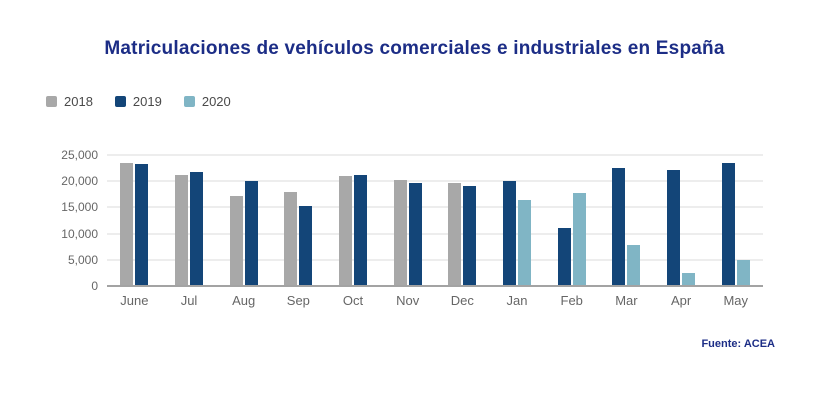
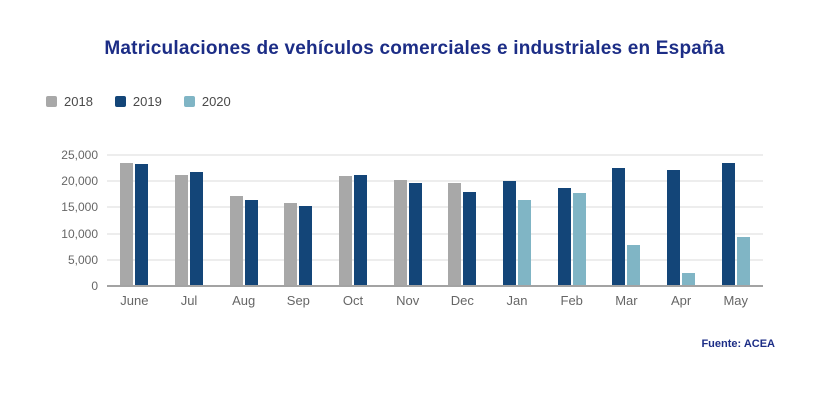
2019/Aug: 20000 -> 16000
2018/Sep: 18000 -> 16000
2019/Dec: 19000 -> 18000
2019/Feb: 11000 -> 19000
2020/May: 5000 -> 9000
